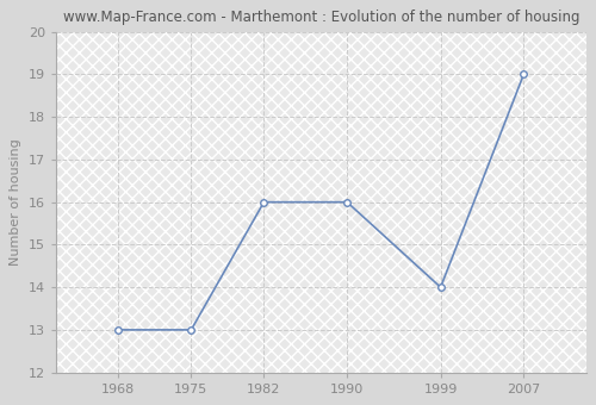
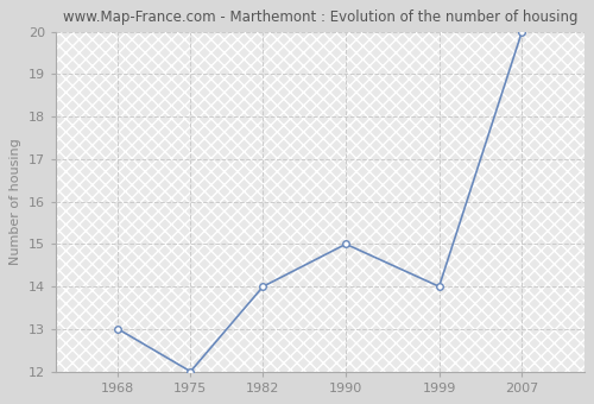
1975: 13 -> 12
1982: 16 -> 14
1990: 16 -> 15
2007: 19 -> 20
